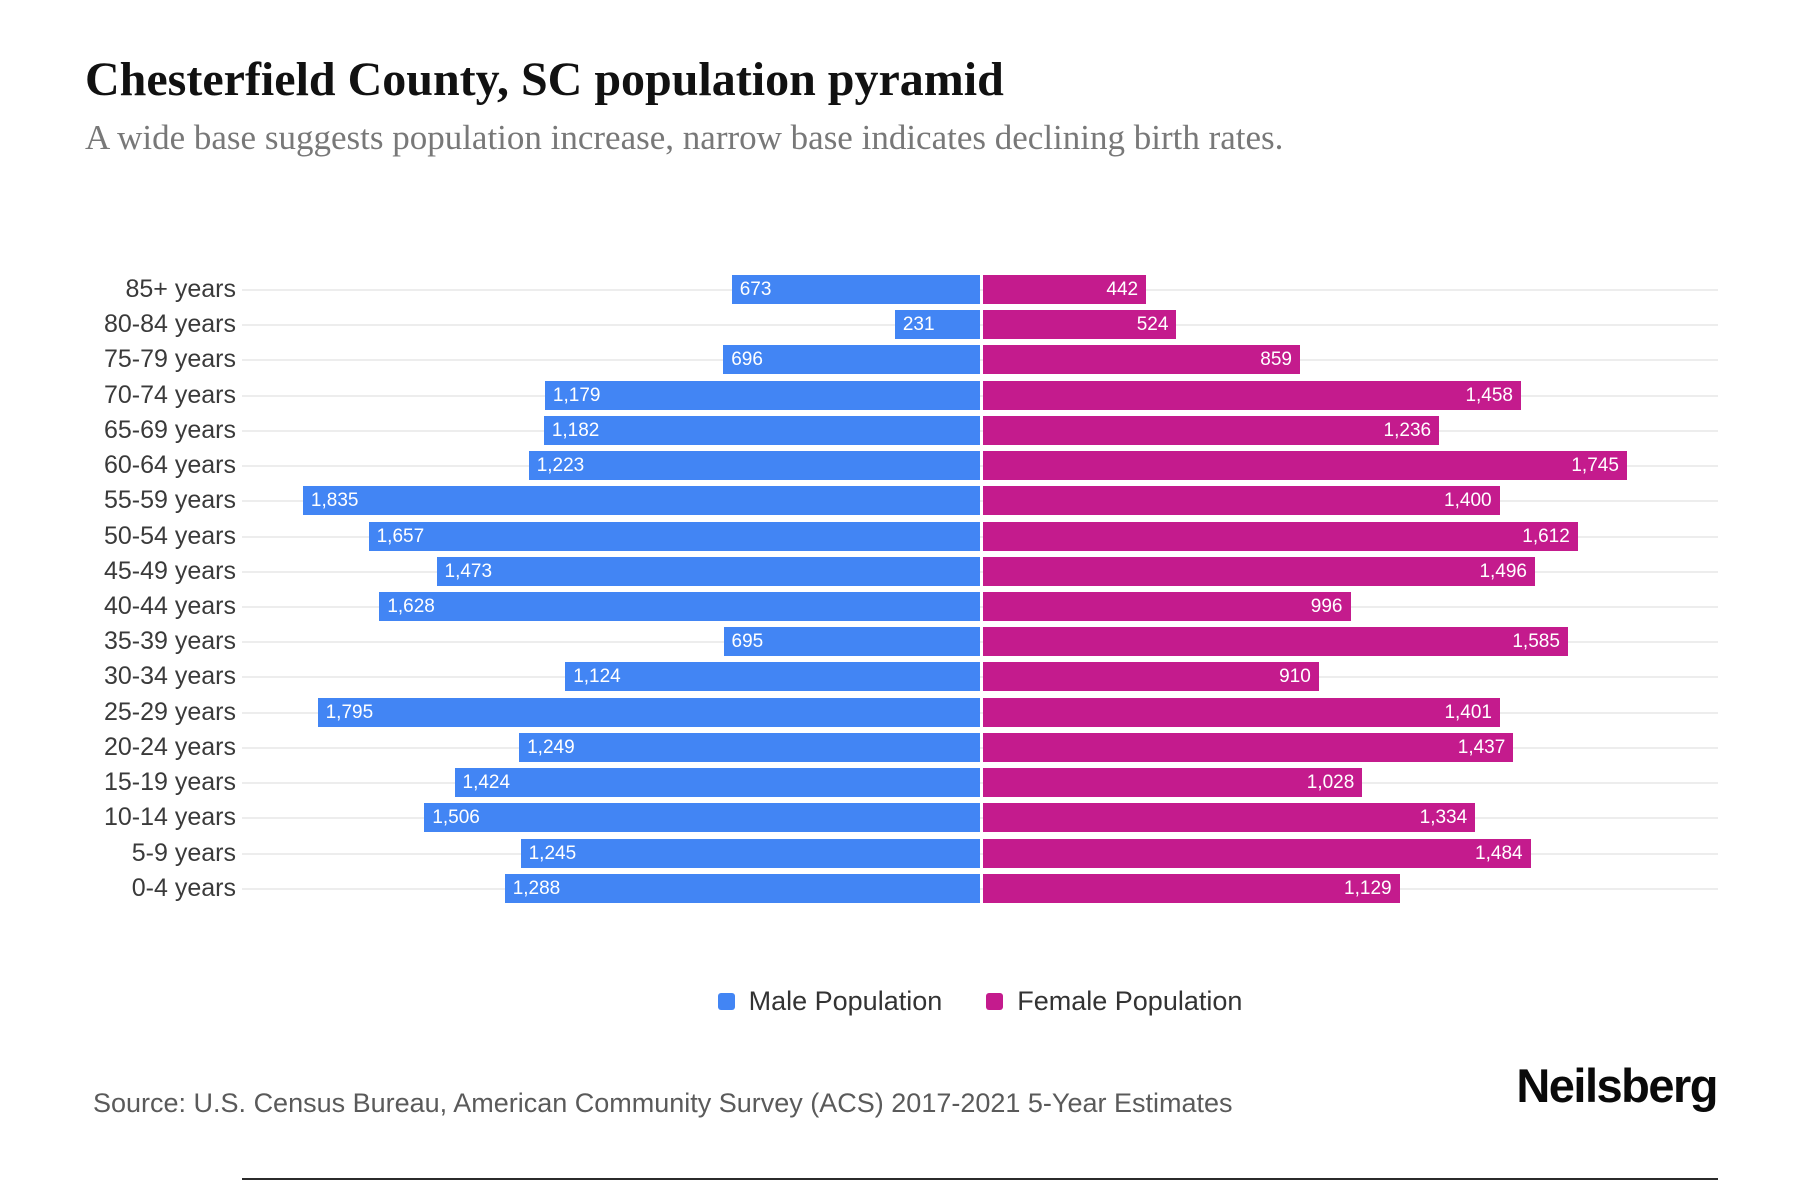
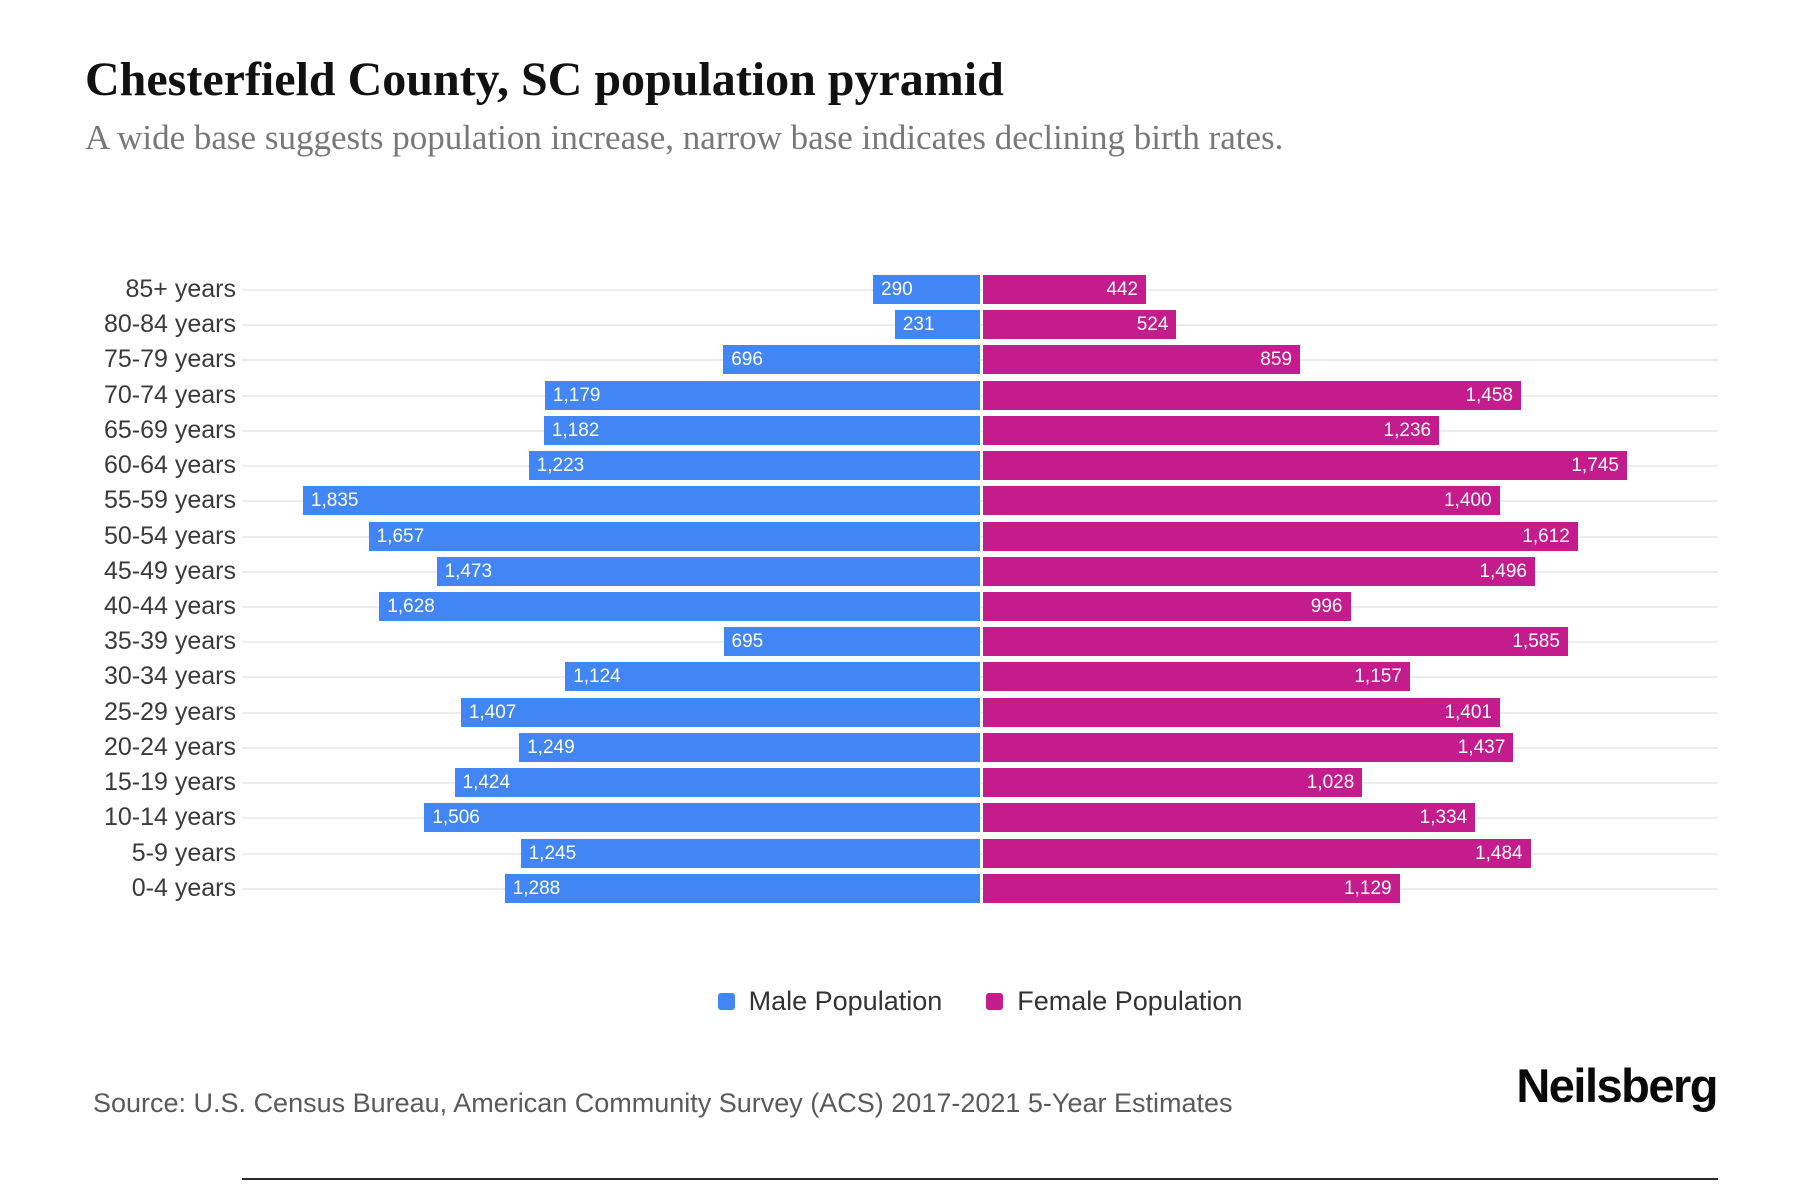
Male Population/85+ years: 673 -> 290
Female Population/30-34 years: 910 -> 1,157
Male Population/25-29 years: 1,795 -> 1,407
